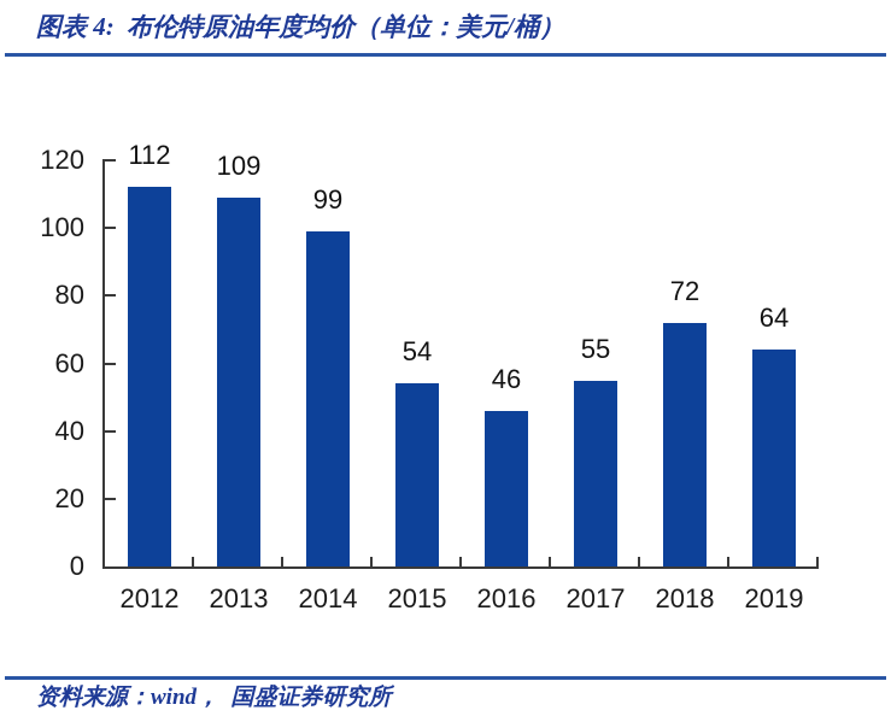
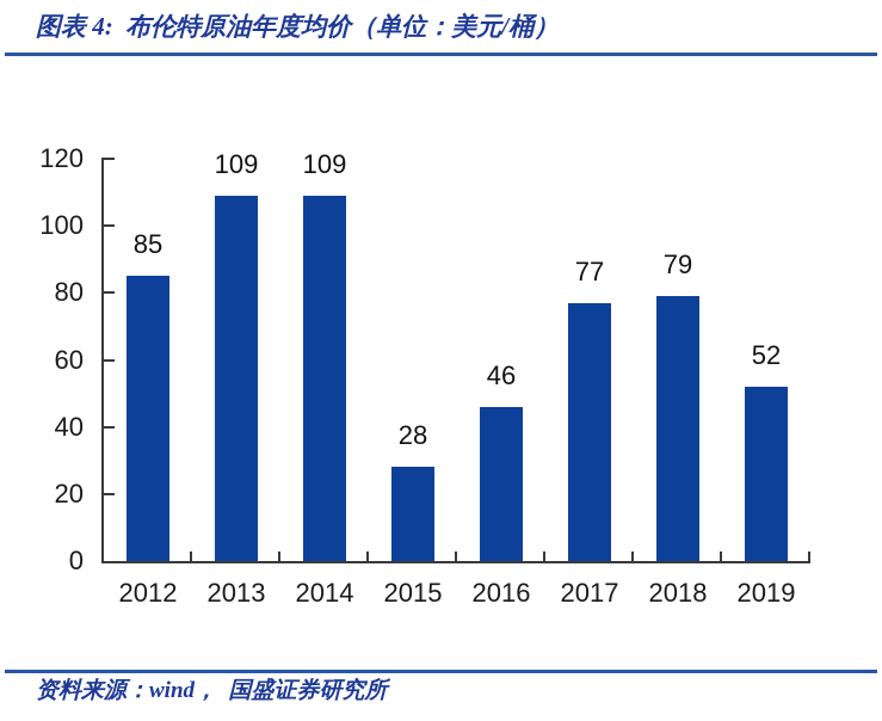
2012: 112 -> 85
2014: 99 -> 109
2015: 54 -> 28
2017: 55 -> 77
2018: 72 -> 79
2019: 64 -> 52
